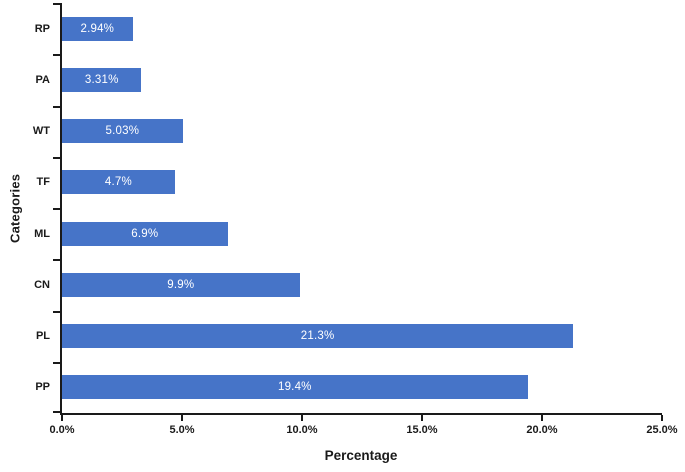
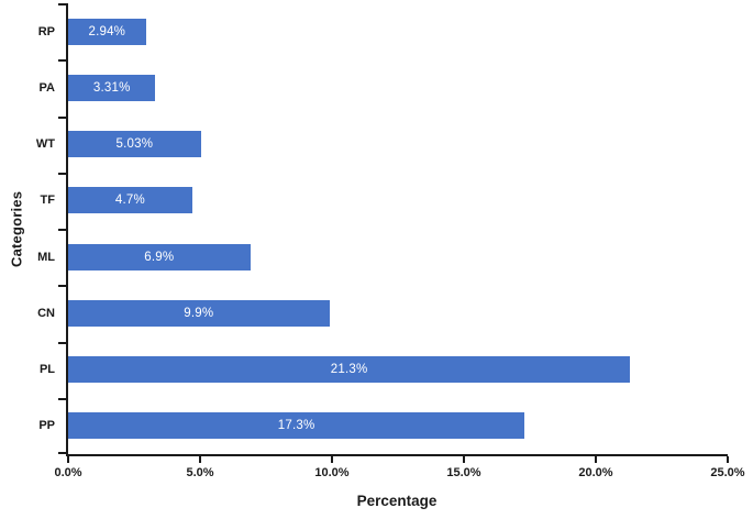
PP: 19.4% -> 17.3%
